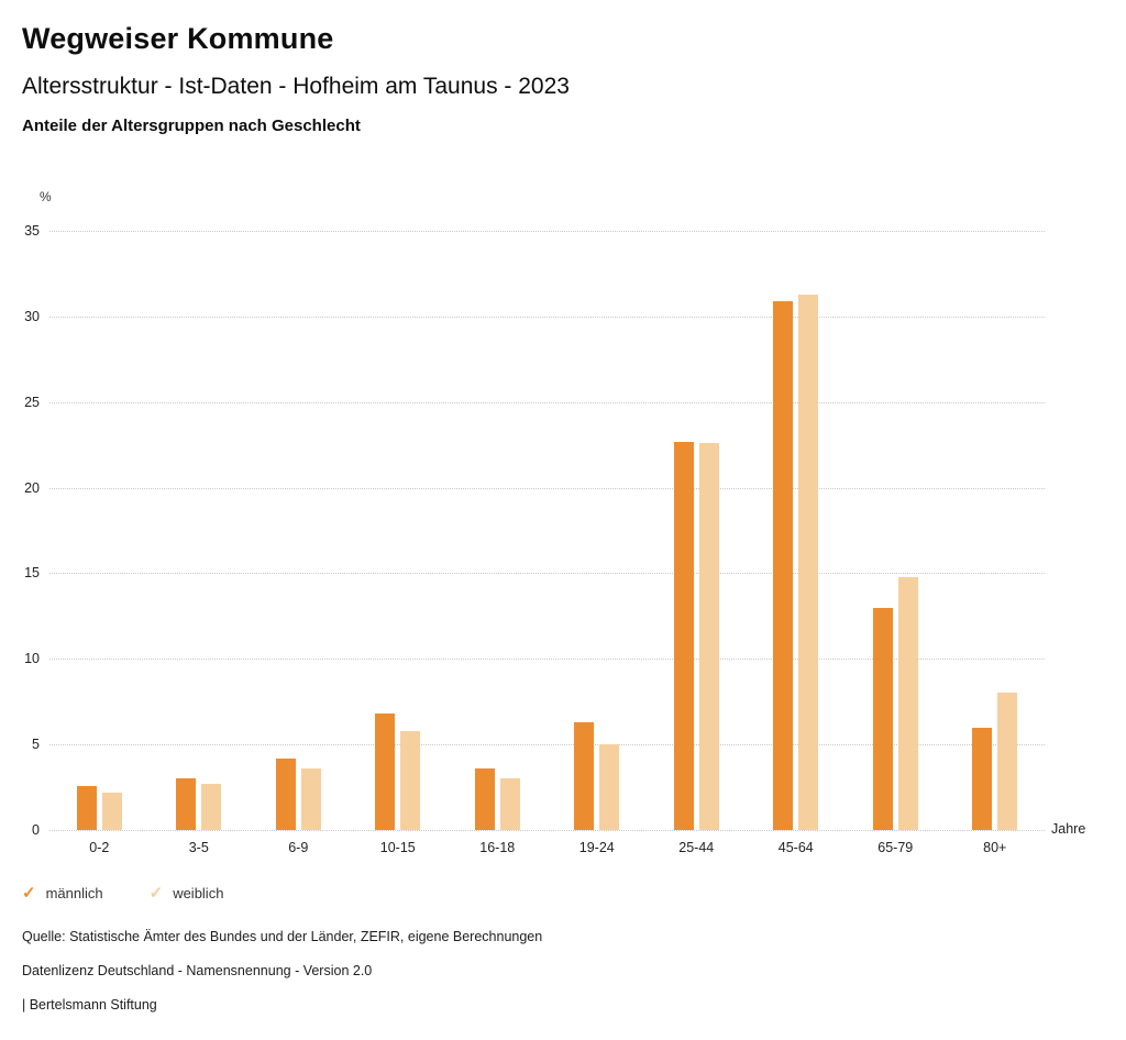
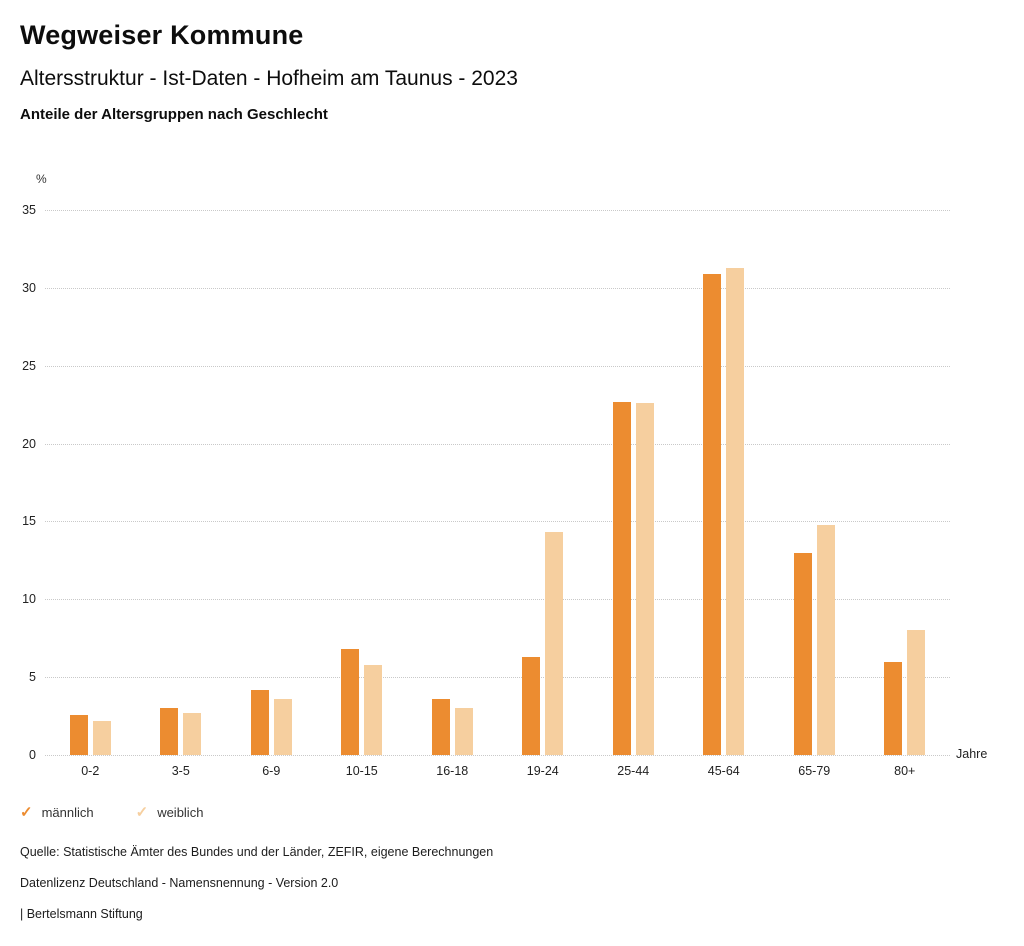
weiblich/19-24: 5.0 -> 14.3
